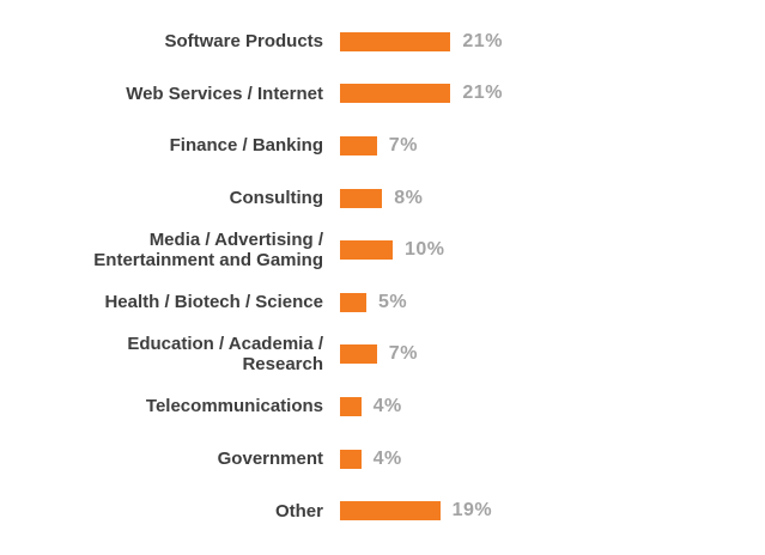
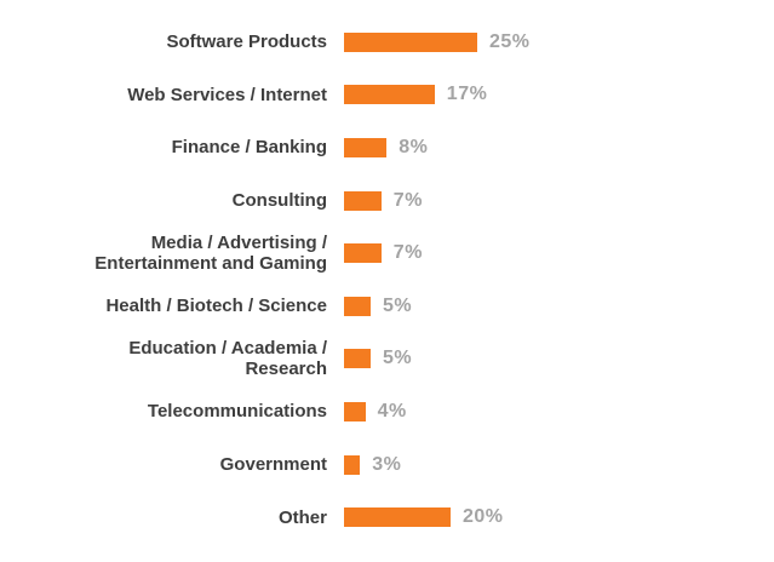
Software Products: 21% -> 25%
Web Services / Internet: 21% -> 17%
Finance / Banking: 7% -> 8%
Consulting: 8% -> 7%
Media / Advertising / Entertainment and Gaming: 10% -> 7%
Education / Academia / Research: 7% -> 5%
Government: 4% -> 3%
Other: 19% -> 20%
